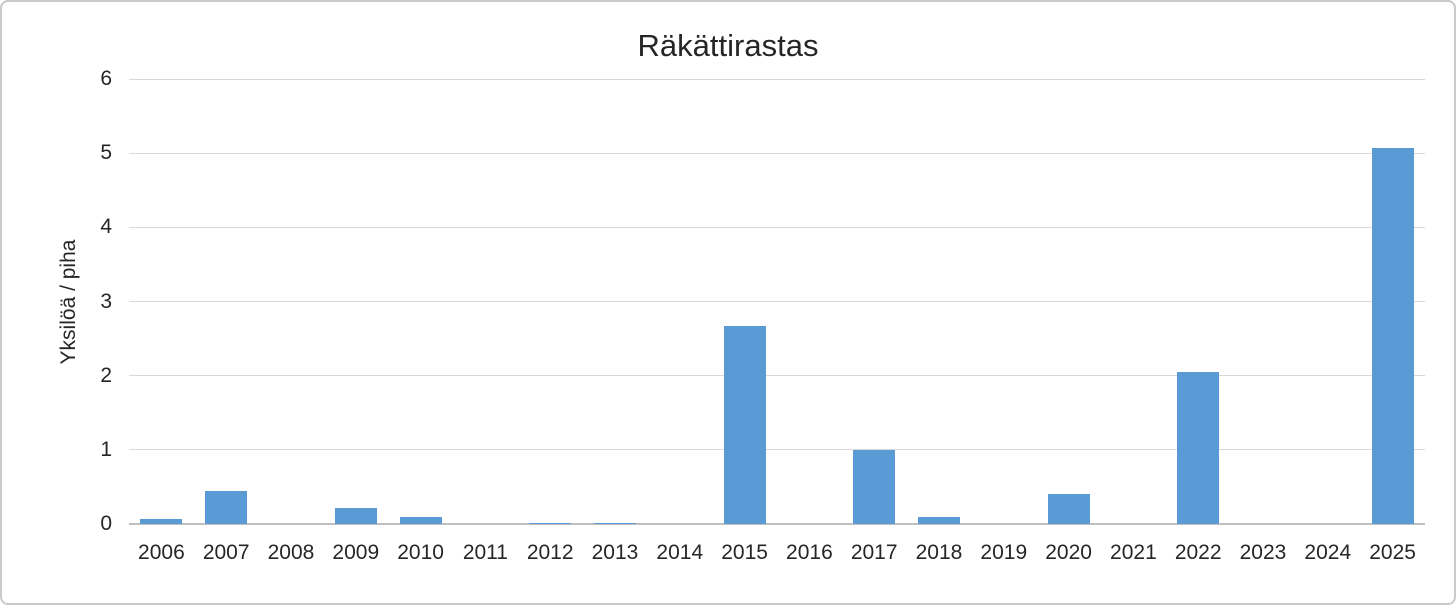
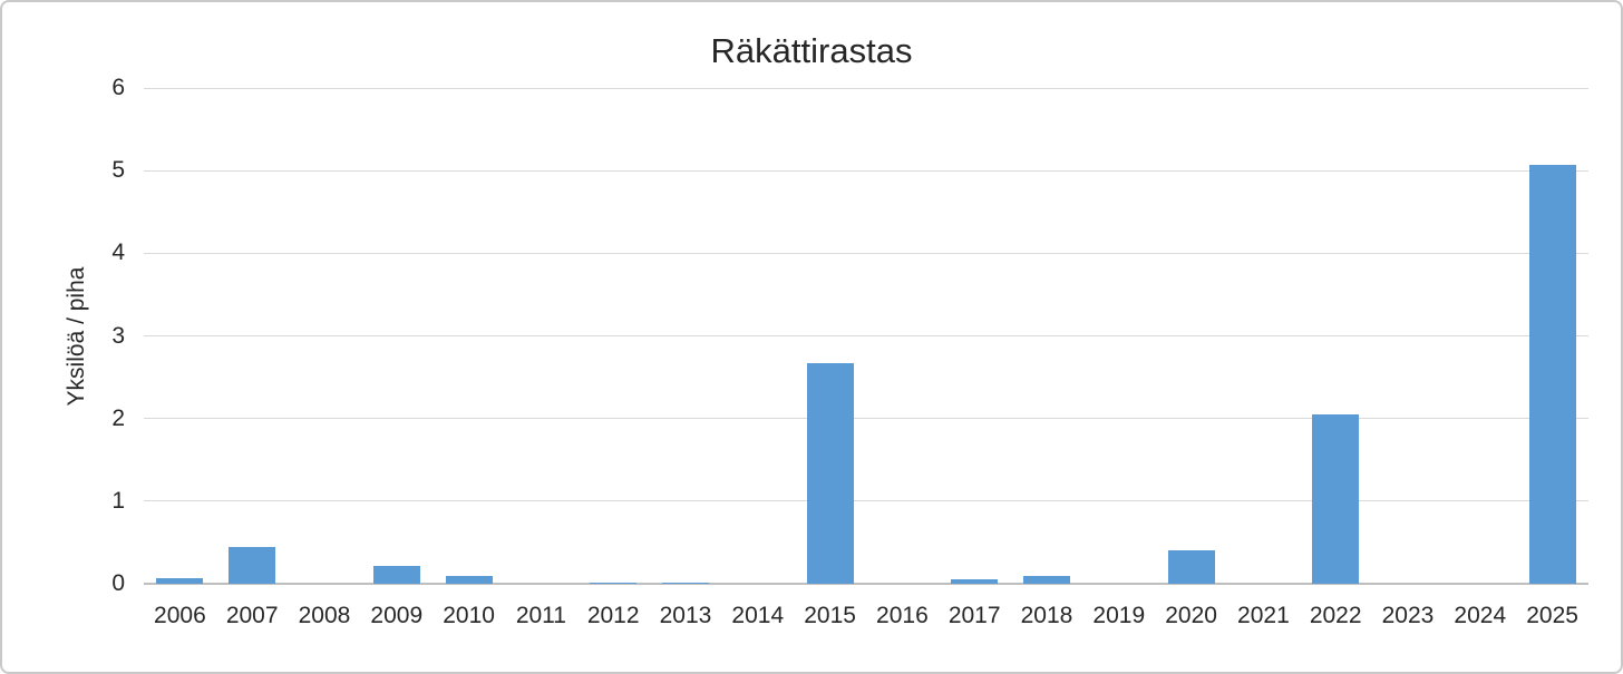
2017: 1.0 -> 0.1
